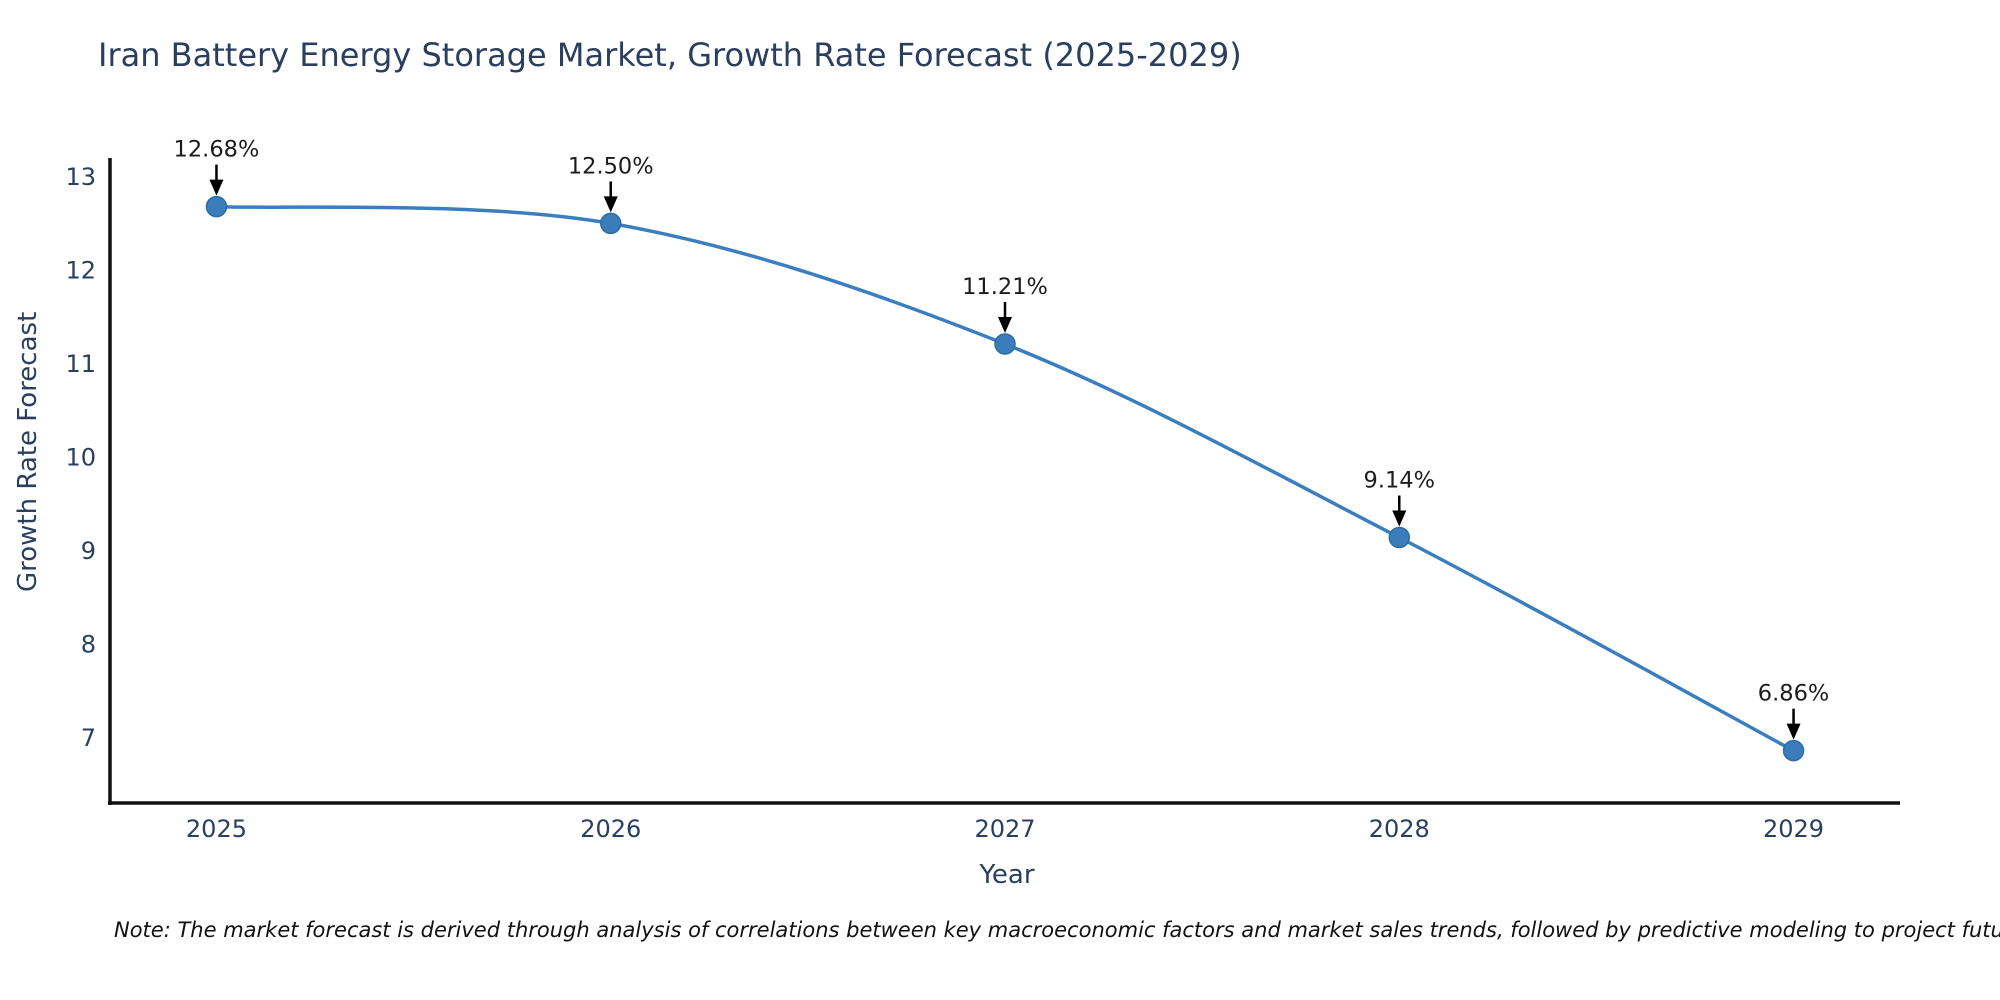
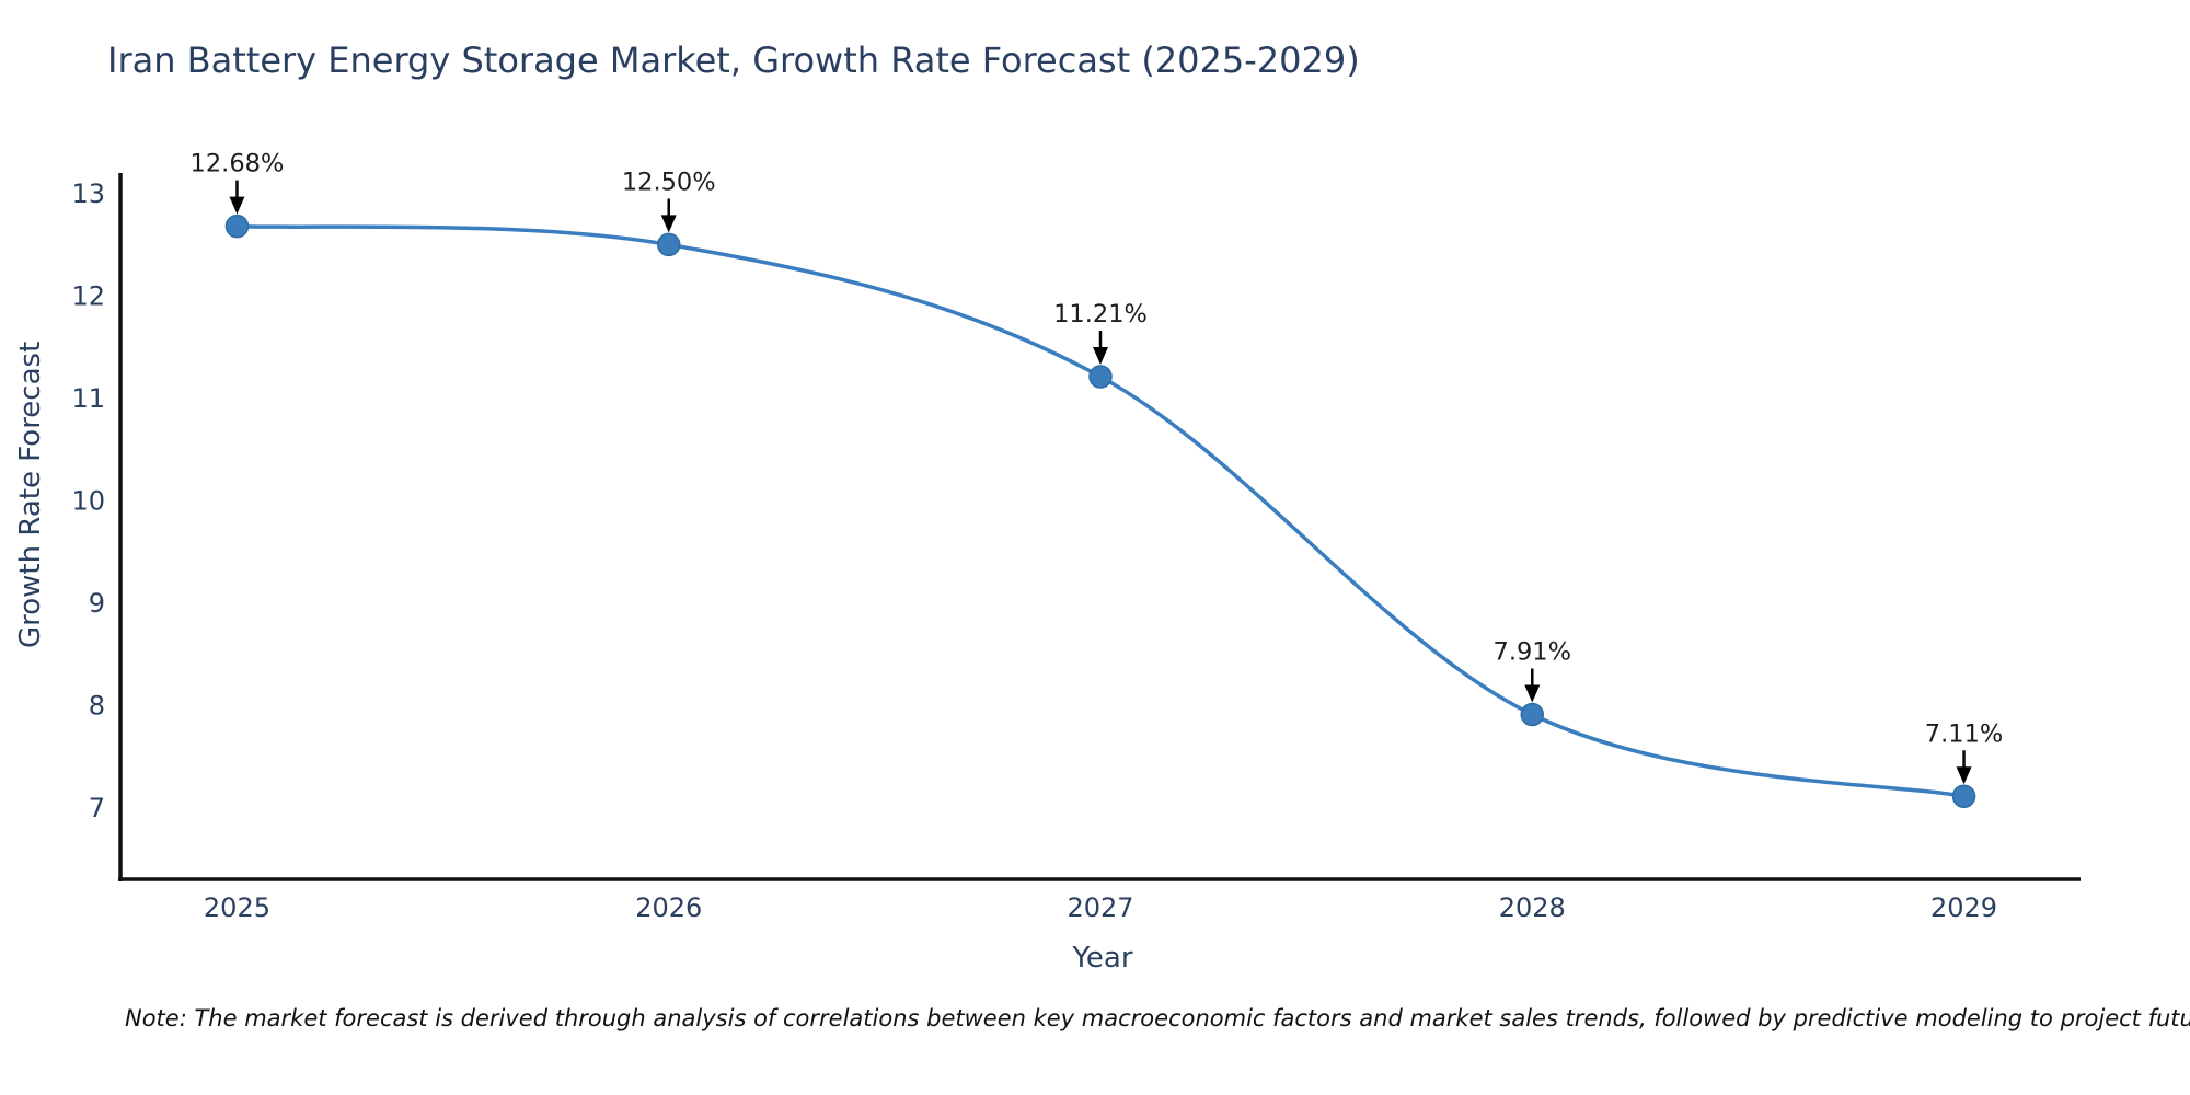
2028: 9.14% -> 7.91%
2029: 6.86% -> 7.11%
